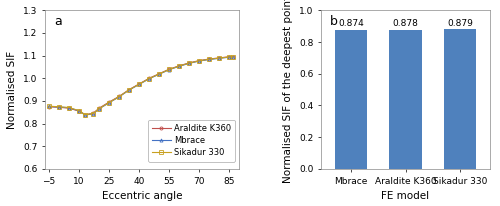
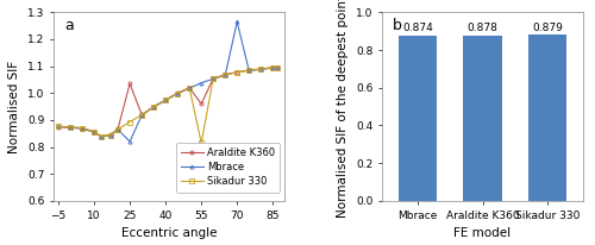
Araldite K360/25: 0.895 -> 1.035
Mbrace/25: 0.892 -> 0.820
Araldite K360/55: 1.040 -> 0.960
Sikadur 330/55: 1.039 -> 0.815
Mbrace/70: 1.076 -> 1.265
